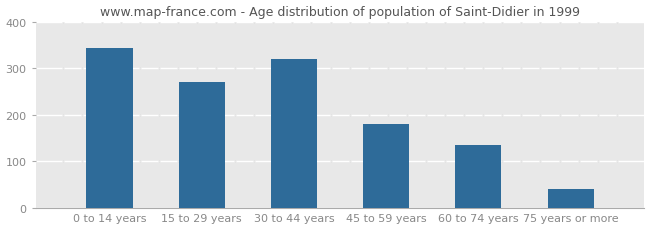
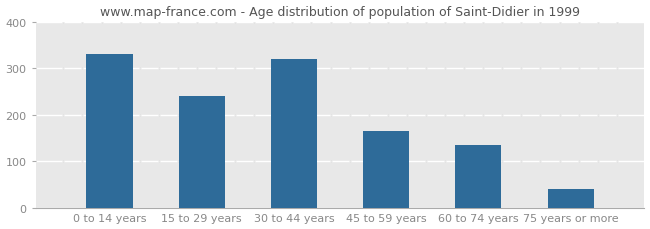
0 to 14 years: 343 -> 330
15 to 29 years: 270 -> 240
45 to 59 years: 180 -> 165
